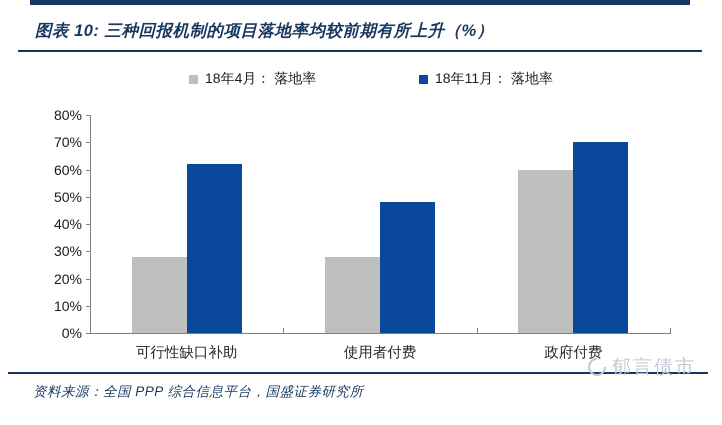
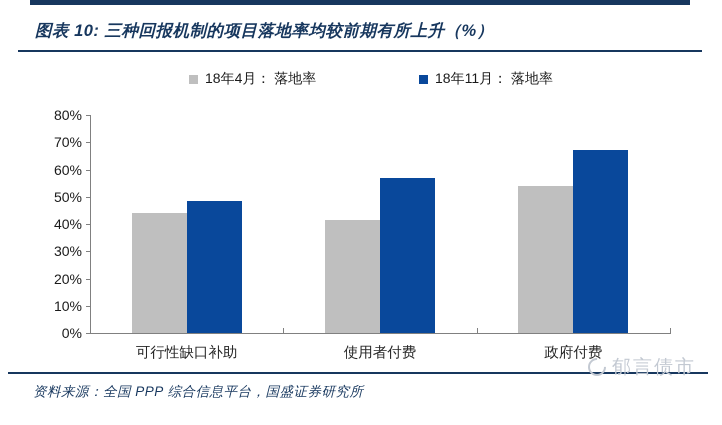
18年4月： 落地率/可行性缺口补助: 28% -> 44%
18年11月： 落地率/可行性缺口补助: 62% -> 48%
18年4月： 落地率/使用者付费: 28% -> 42%
18年11月： 落地率/使用者付费: 48% -> 57%
18年4月： 落地率/政府付费: 60% -> 54%
18年11月： 落地率/政府付费: 70% -> 67%
